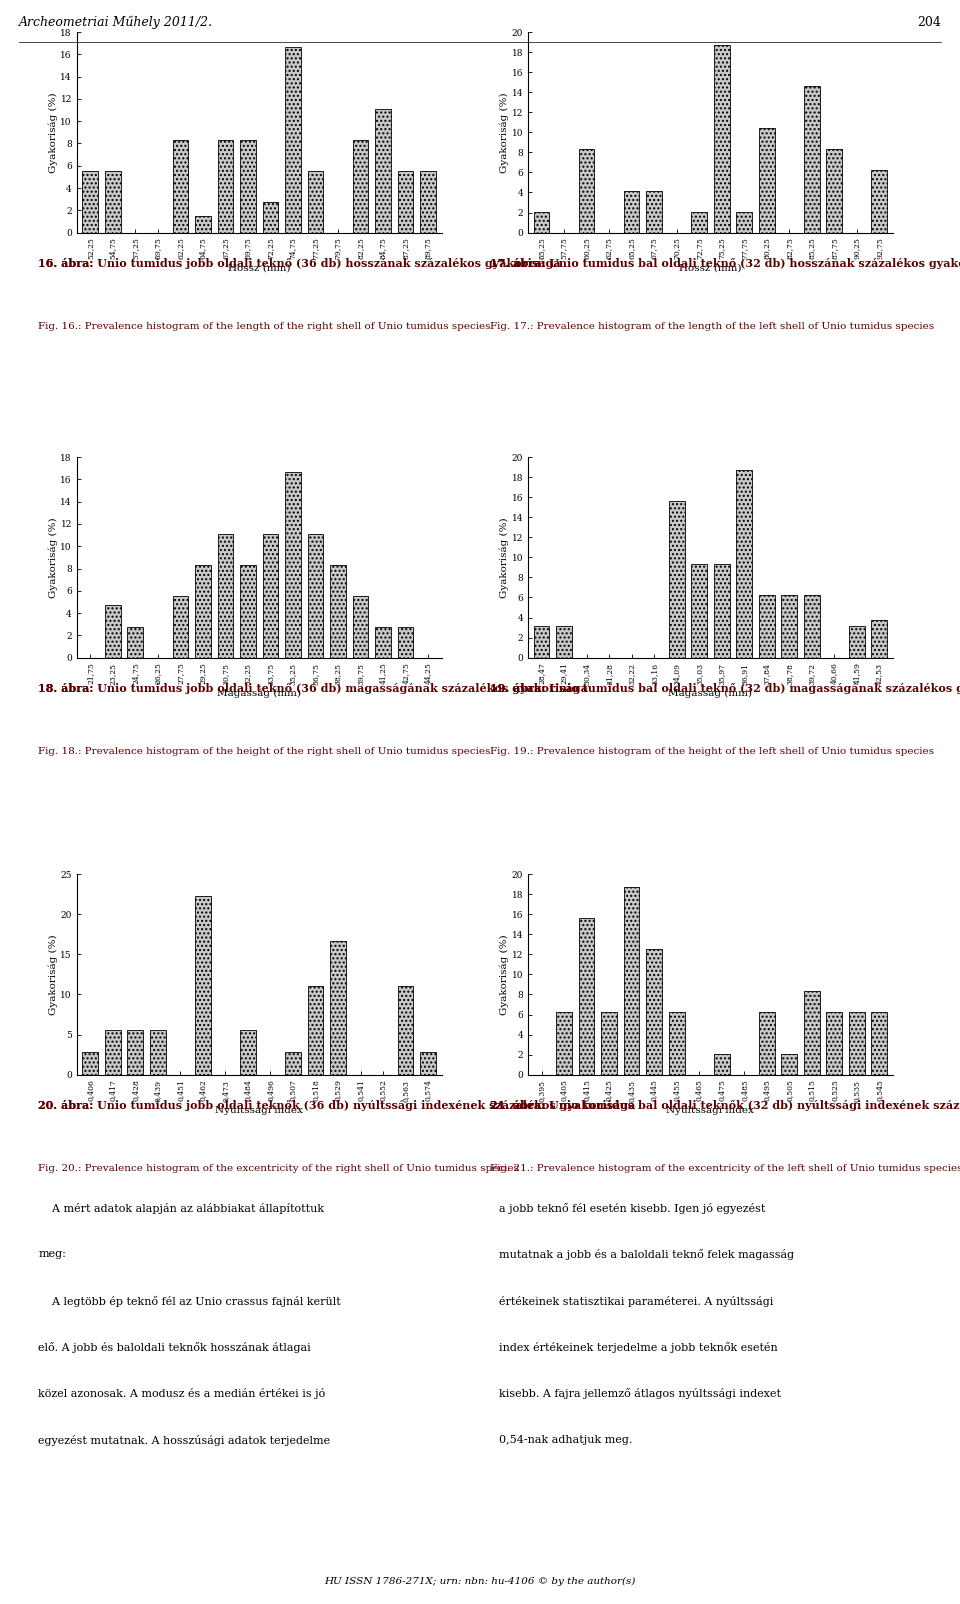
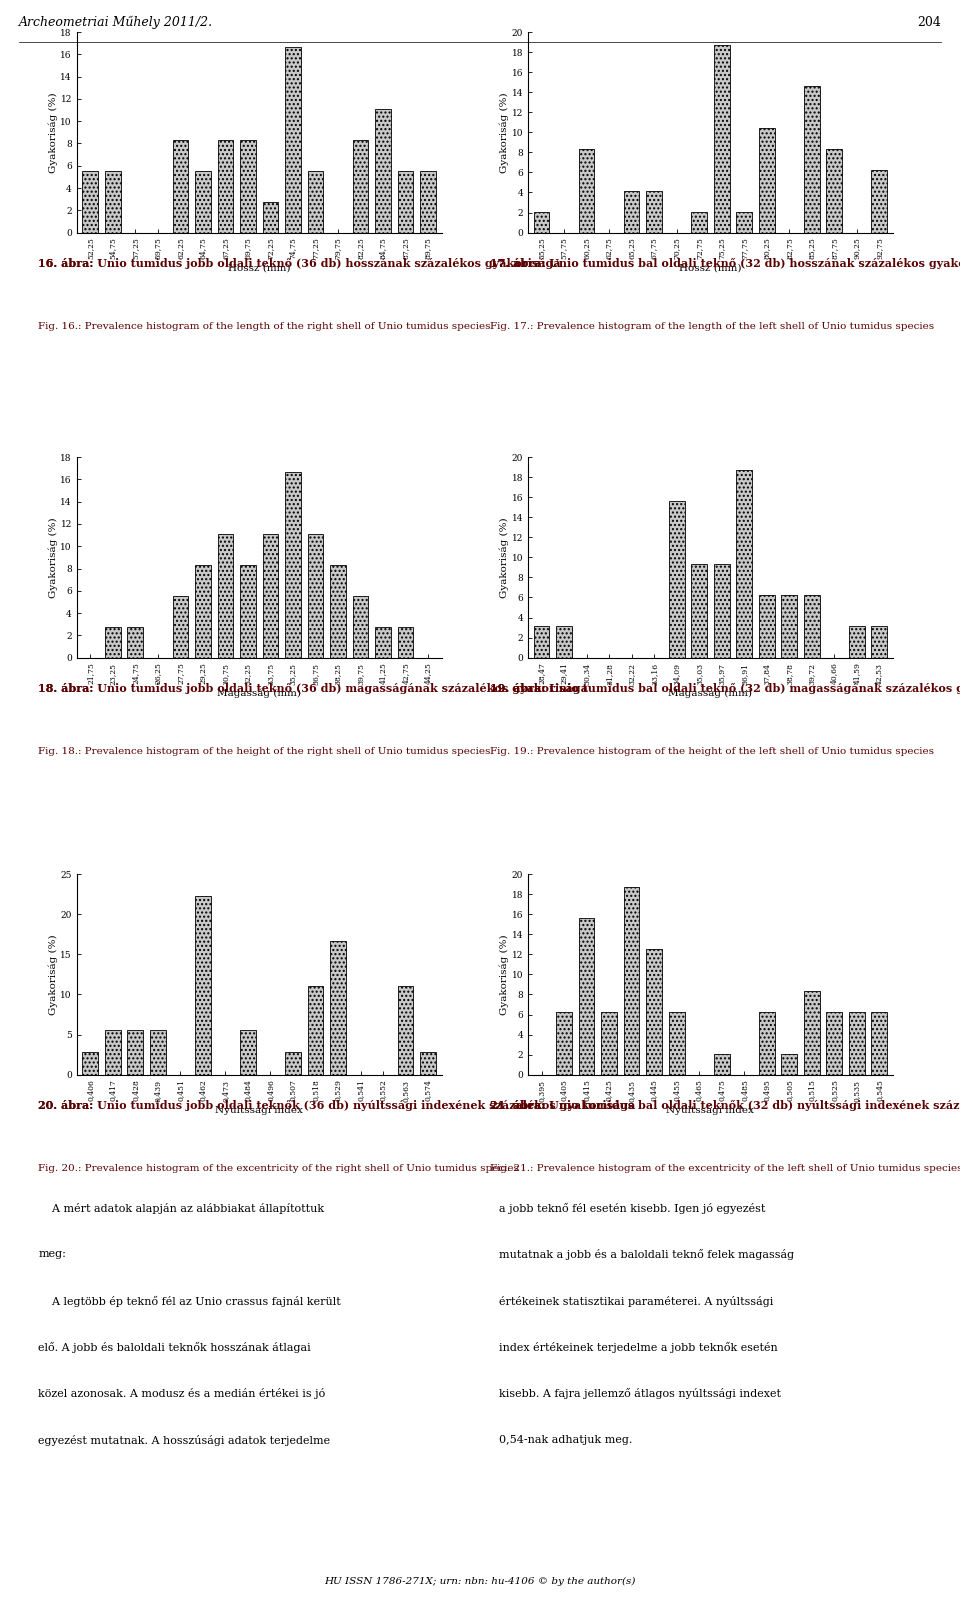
64,75: 1.5 -> 5.6
23,25: 4.7 -> 2.8
42,53: 3.8 -> 3.1
